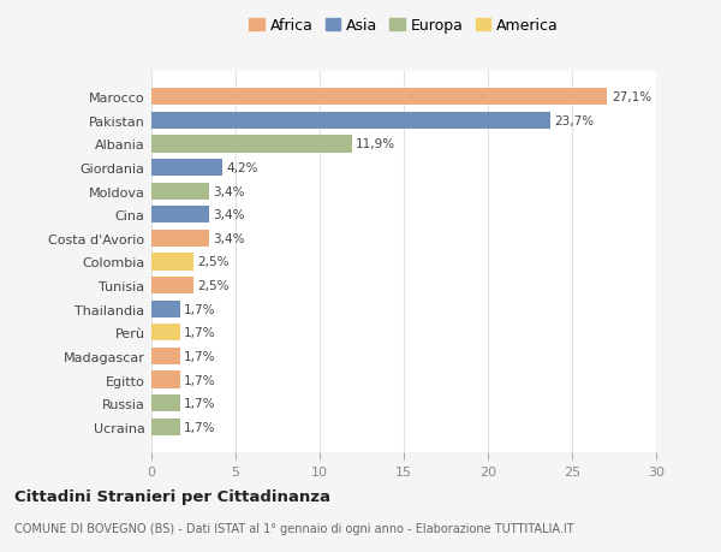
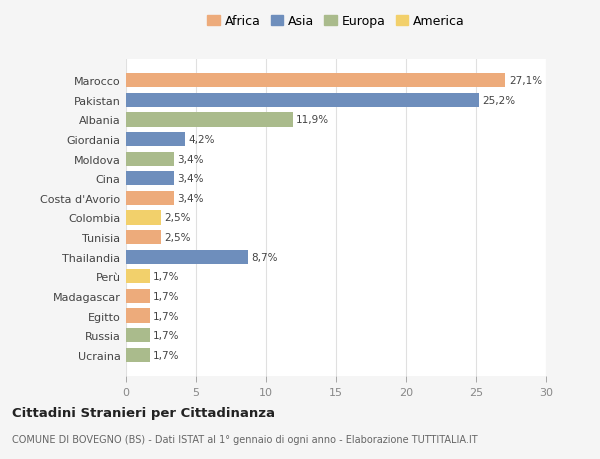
Pakistan: 23,7% -> 25,2%
Thailandia: 1,7% -> 8,7%
